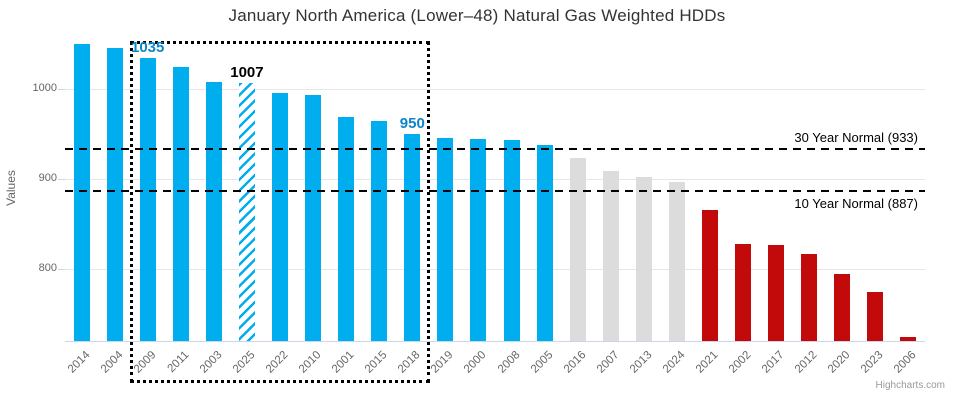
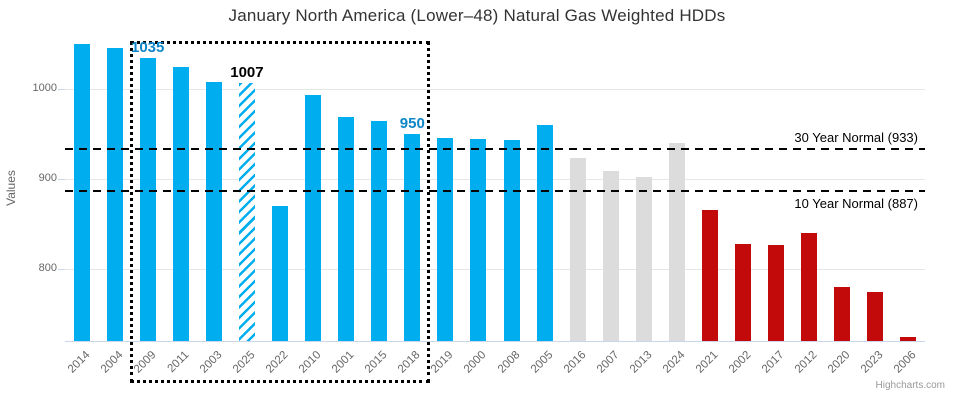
2022: 1000 -> 870
2005: 940 -> 960
2024: 900 -> 940
2012: 820 -> 840
2020: 790 -> 780
